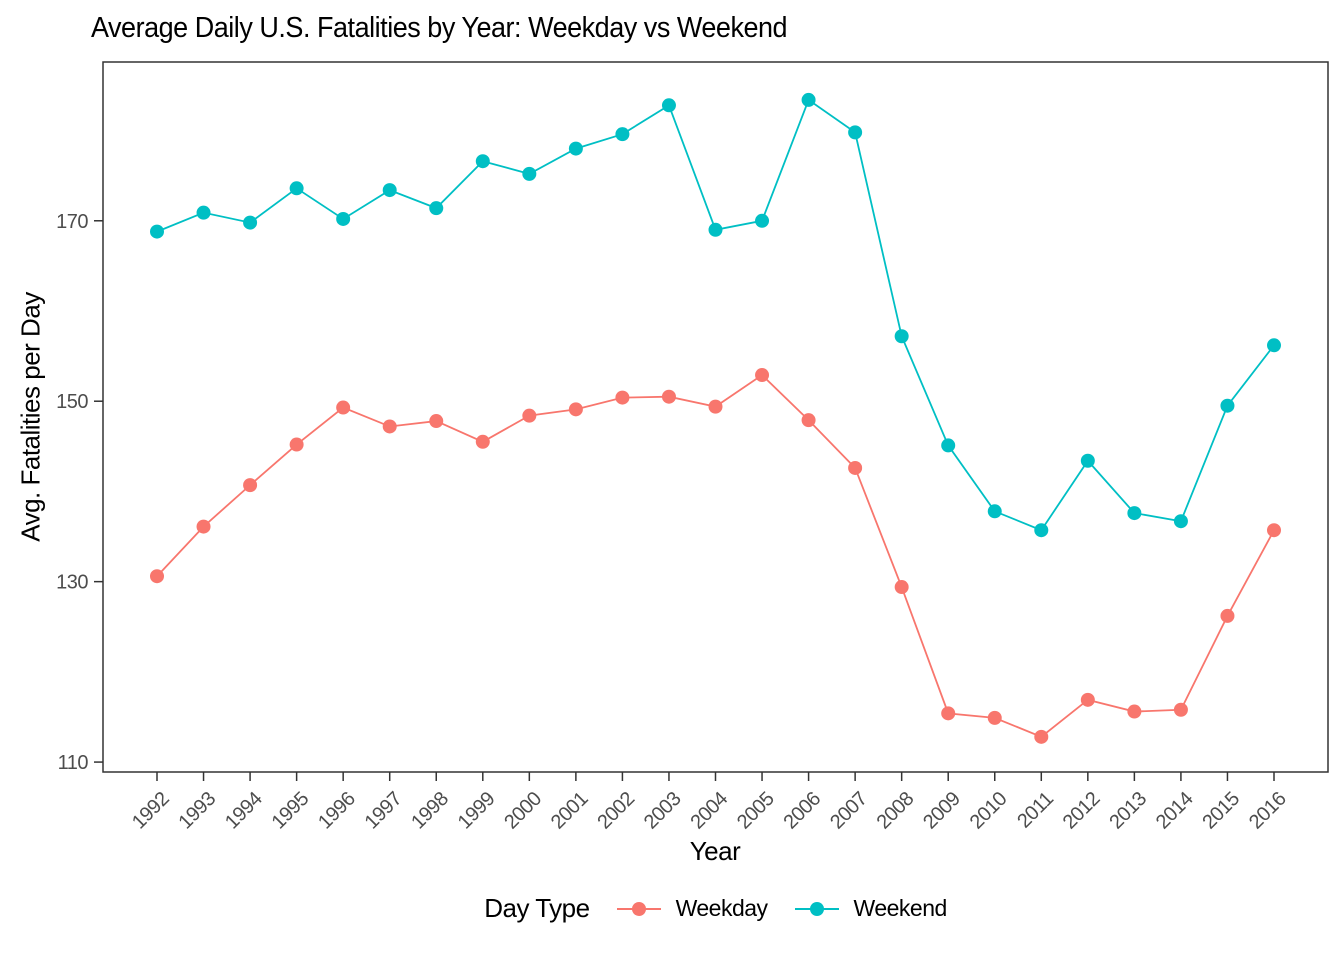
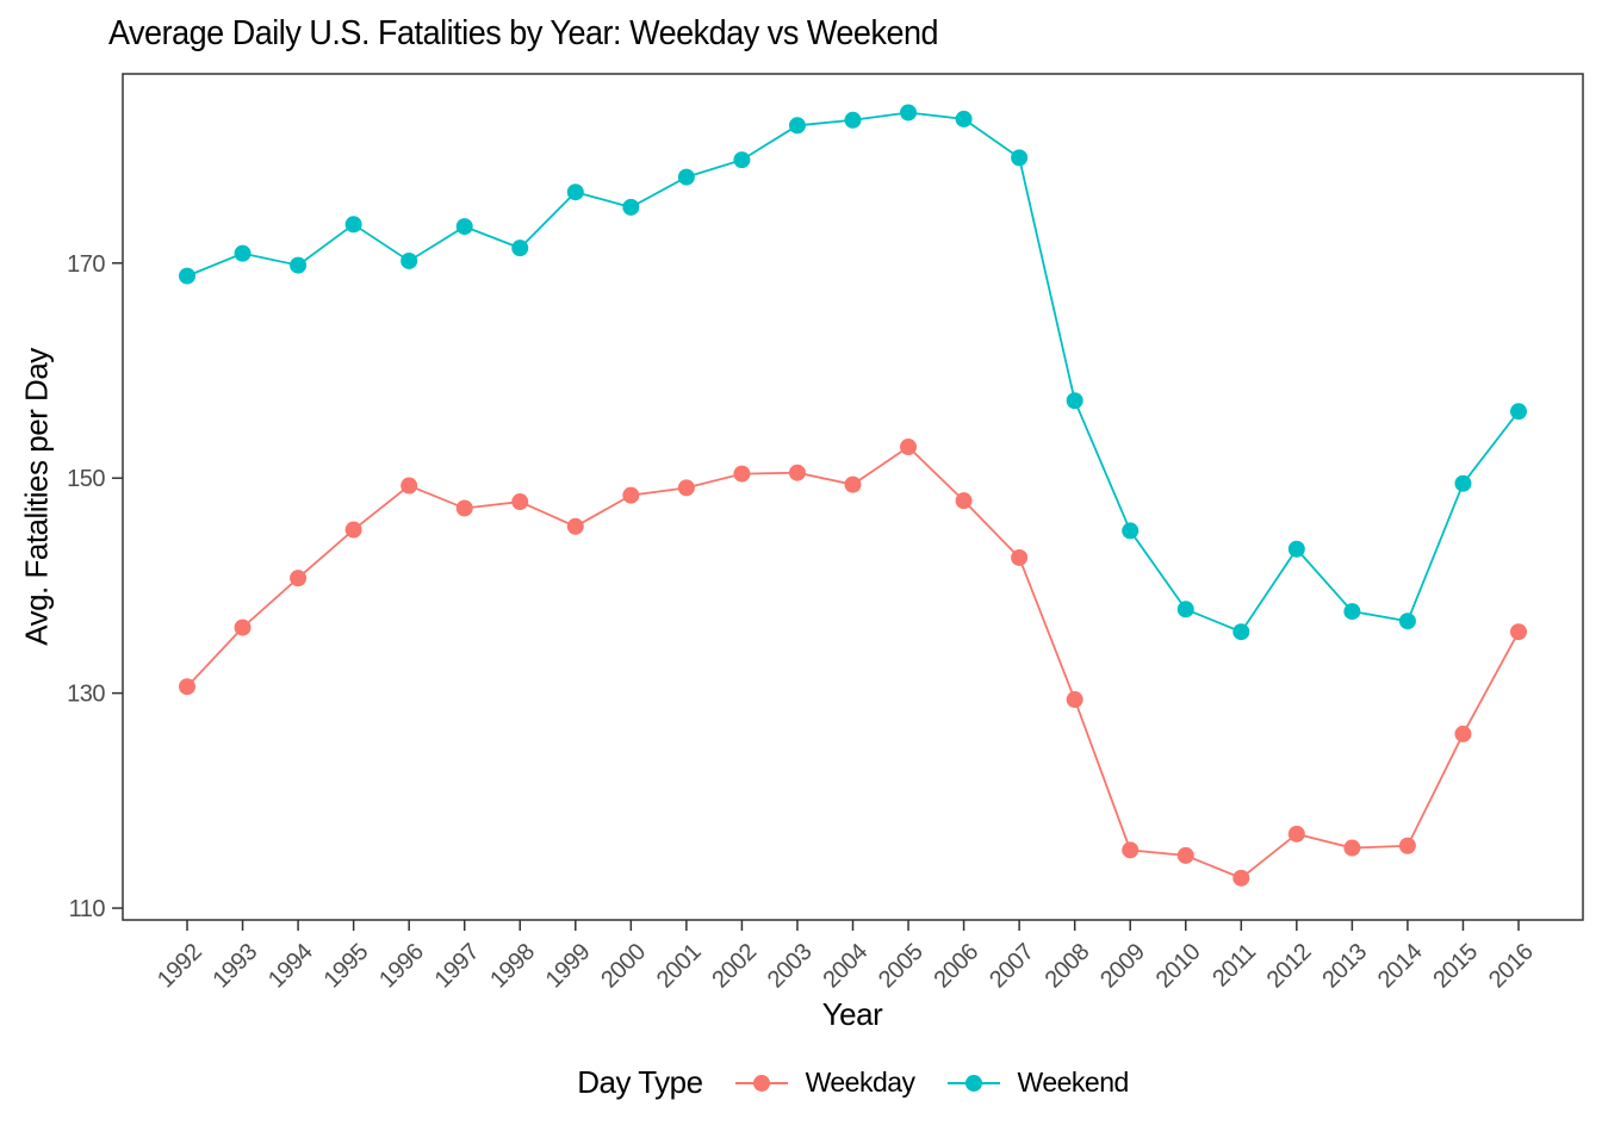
Weekend/2004: 169 -> 183
Weekend/2005: 170 -> 184
